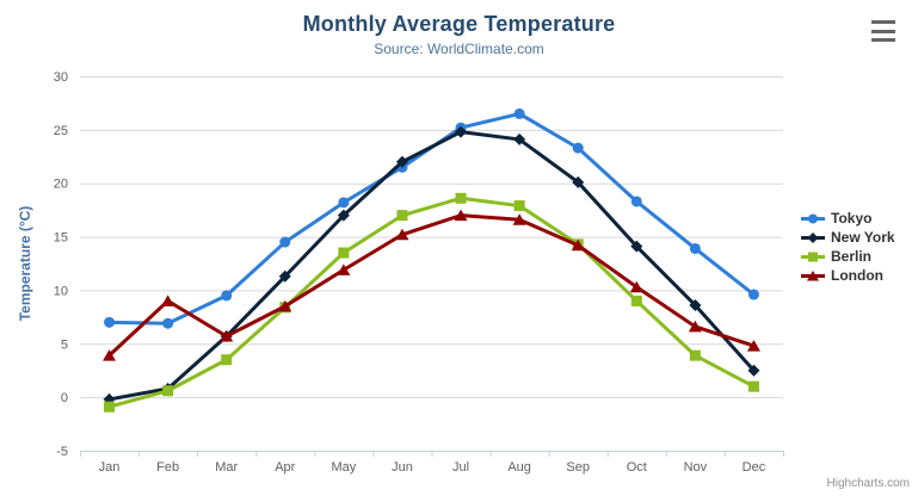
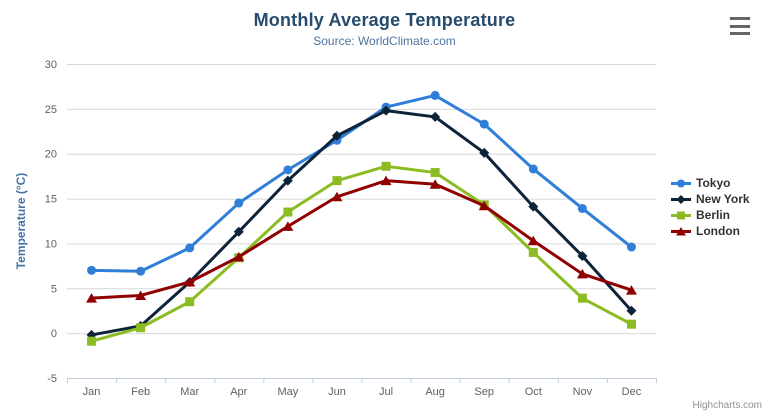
London/Feb: 9 -> 4
